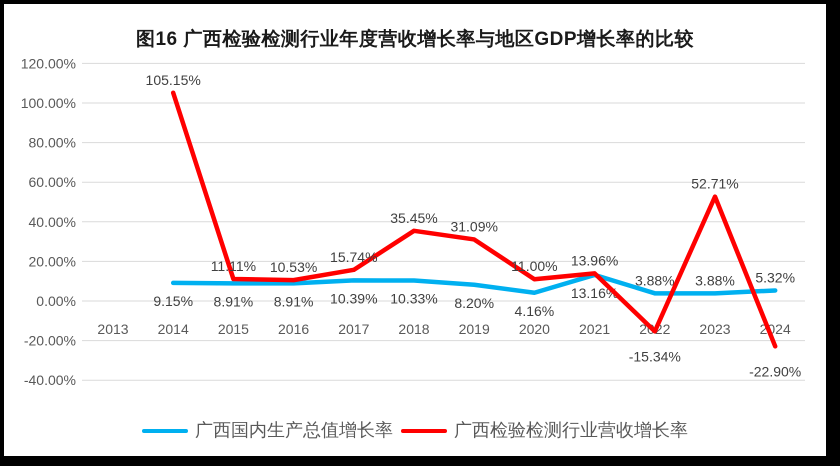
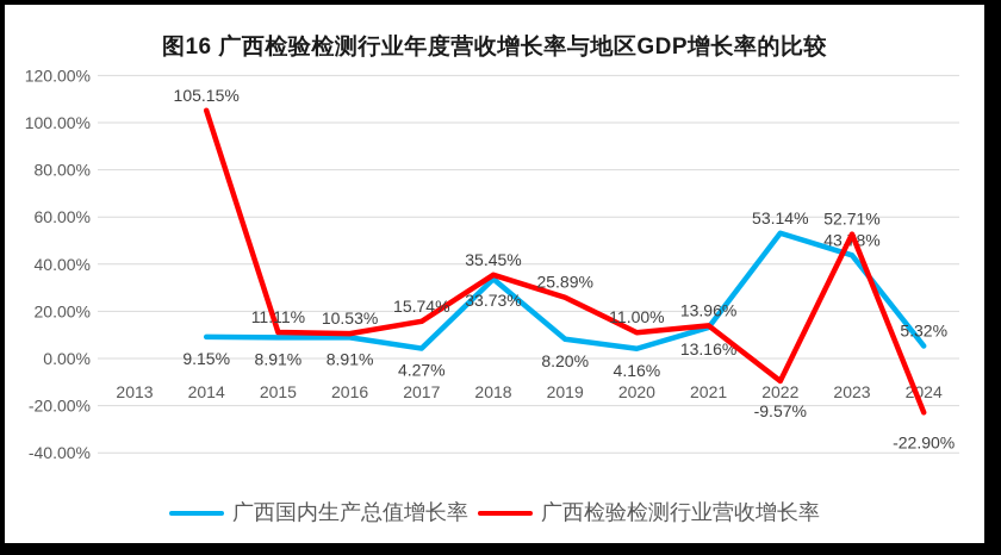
广西国内生产总值增长率/2017: 10.39% -> 4.27%
广西国内生产总值增长率/2018: 10.33% -> 33.73%
广西检验检测行业营收增长率/2019: 31.09% -> 25.89%
广西国内生产总值增长率/2022: 3.88% -> 53.14%
广西检验检测行业营收增长率/2022: -15.34% -> -9.57%
广西国内生产总值增长率/2023: 3.88% -> 43.78%
